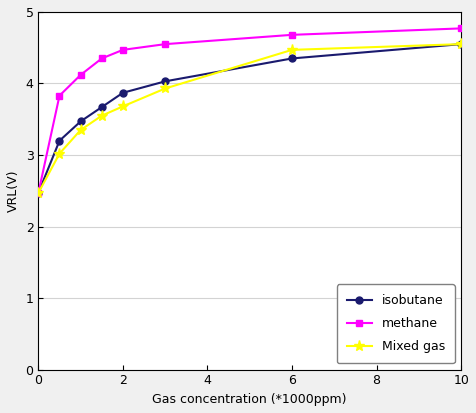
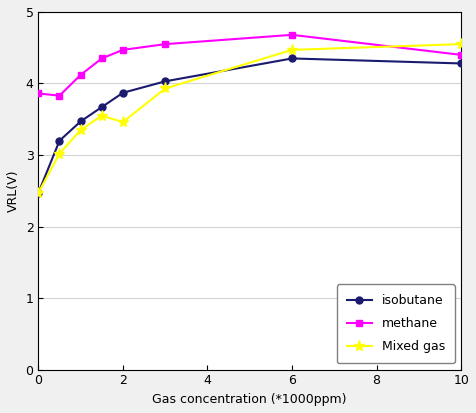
methane/0: 2.47 -> 3.86
Mixed gas/2: 3.68 -> 3.46
isobutane/10: 4.55 -> 4.28
methane/10: 4.77 -> 4.40
